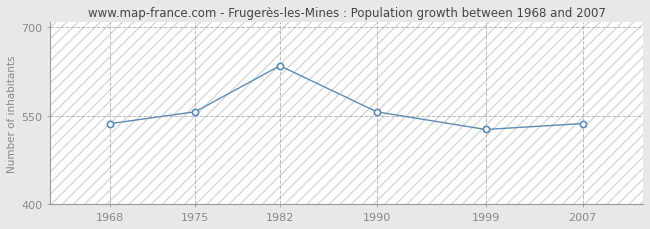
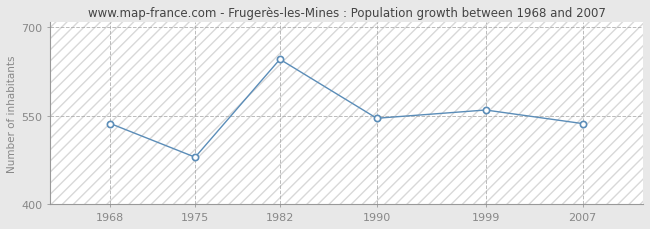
1975: 557 -> 480
1982: 635 -> 646
1990: 557 -> 546
1999: 527 -> 560
